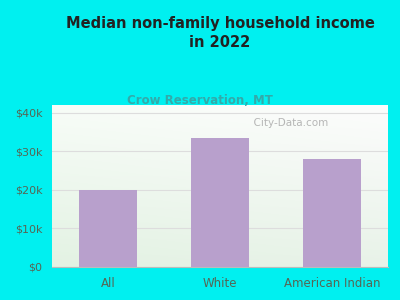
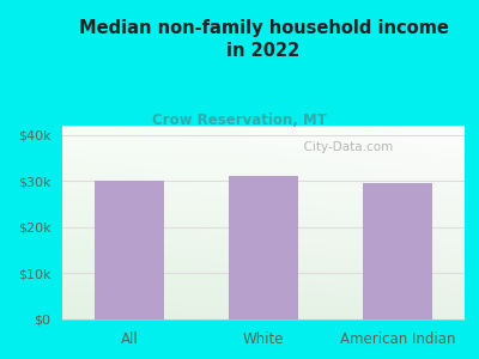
All: $20.0k -> $30.0k
White: $33.5k -> $31.2k
American Indian: $28.0k -> $29.5k
